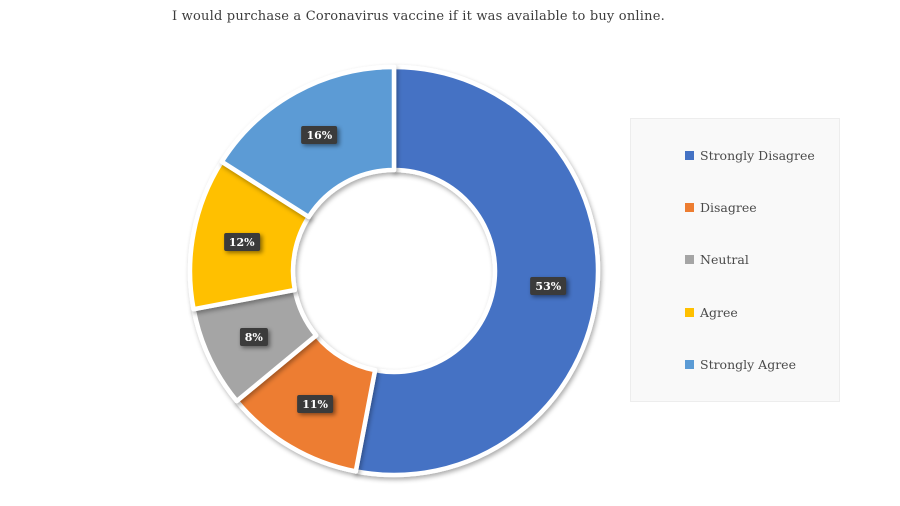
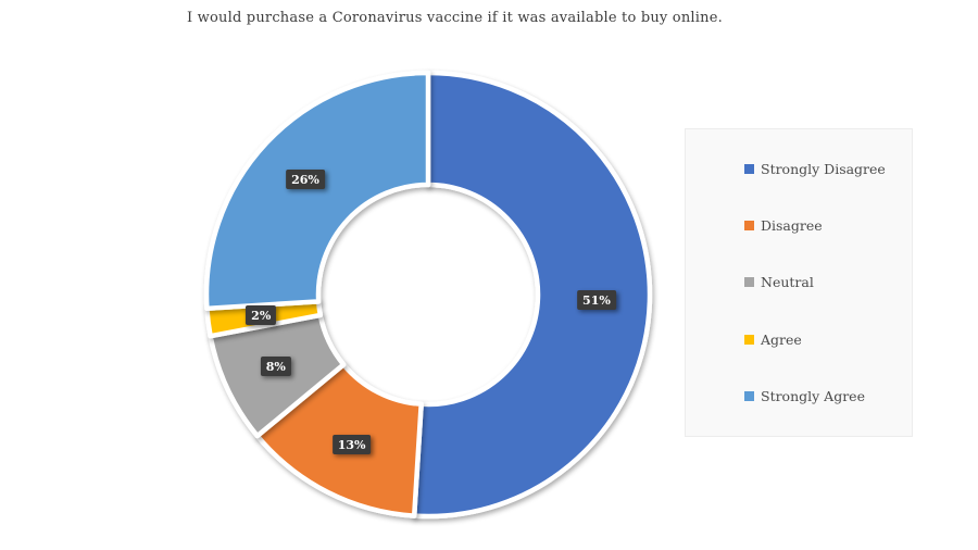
Strongly Disagree: 53% -> 51%
Disagree: 11% -> 13%
Agree: 12% -> 2%
Strongly Agree: 16% -> 26%
